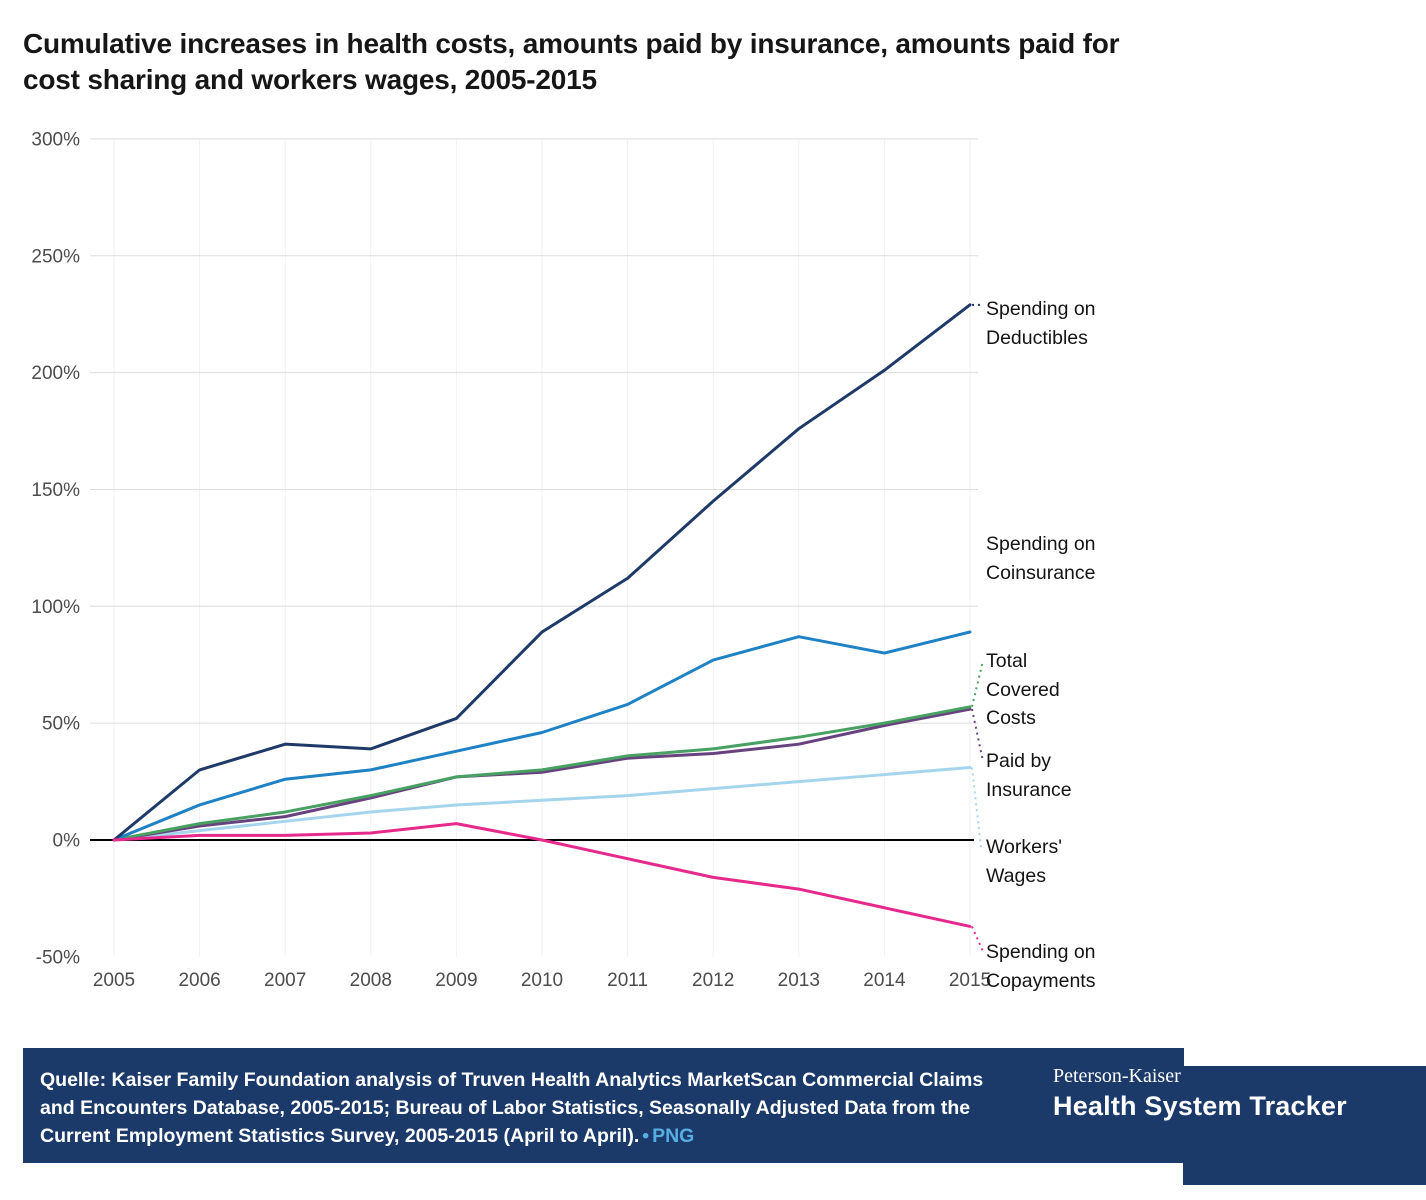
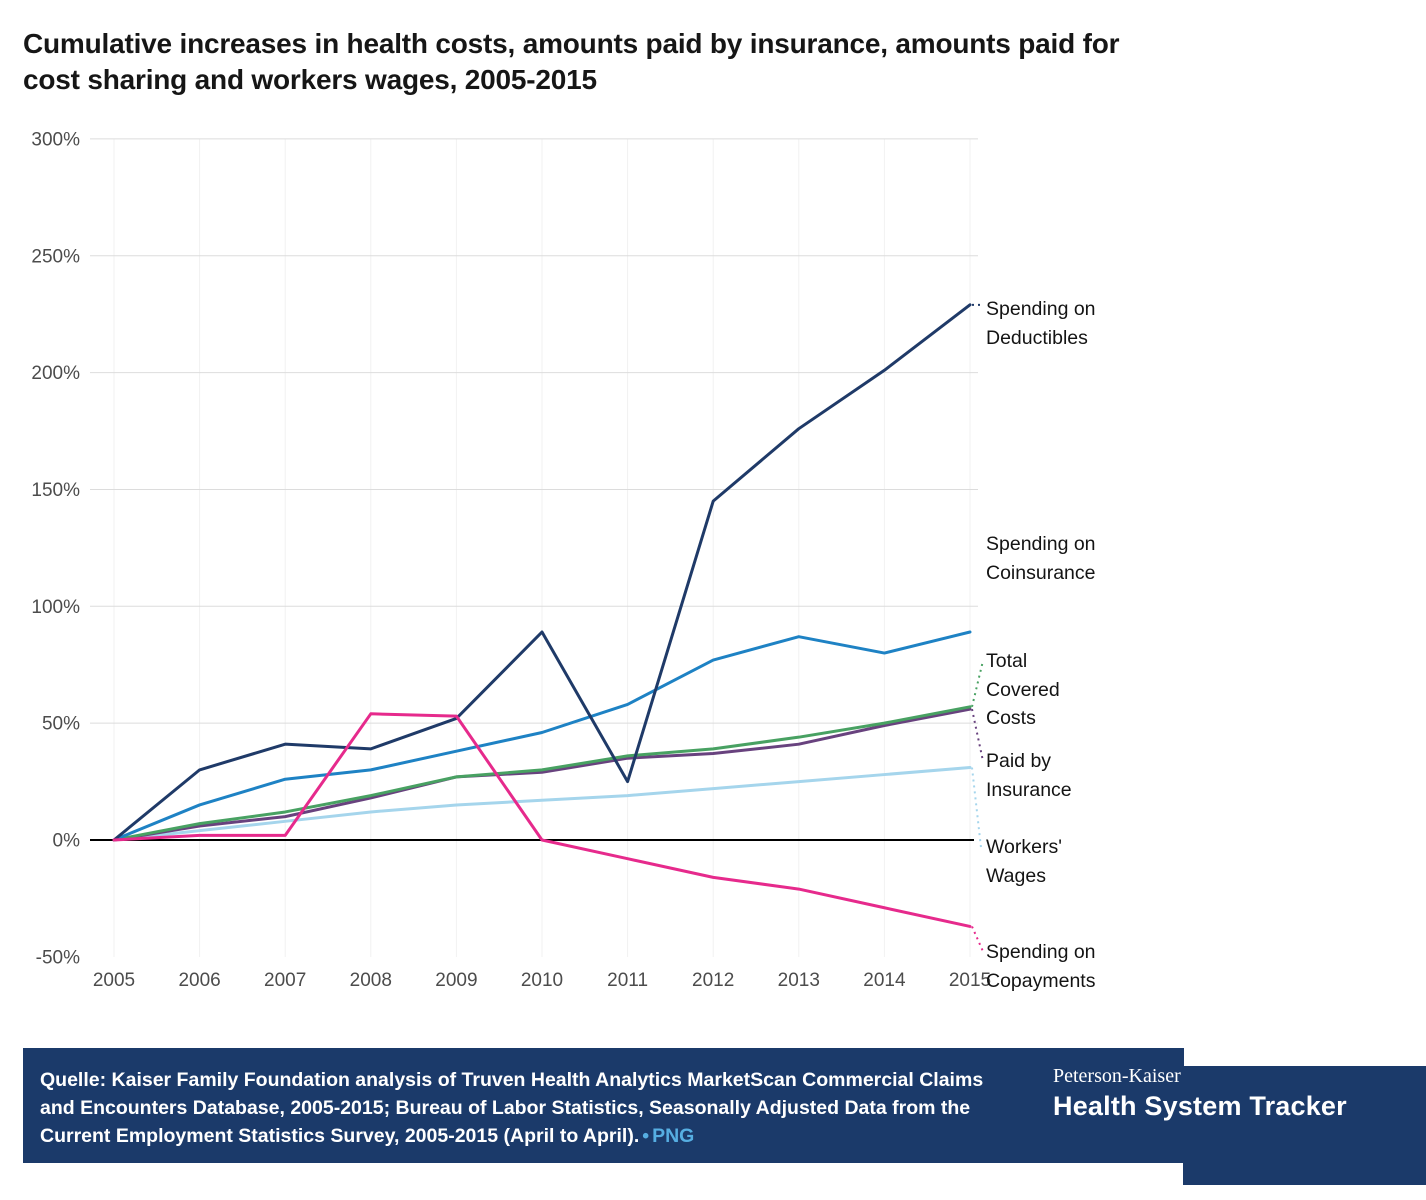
Spending on Copayments/2008: 3% -> 54%
Spending on Copayments/2009: 7% -> 53%
Spending on Deductibles/2011: 112% -> 25%
